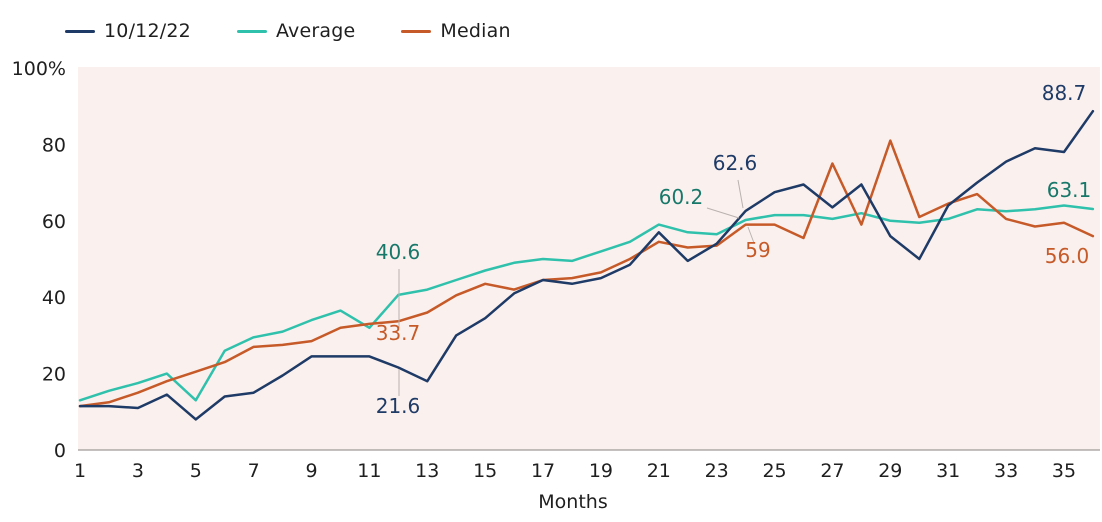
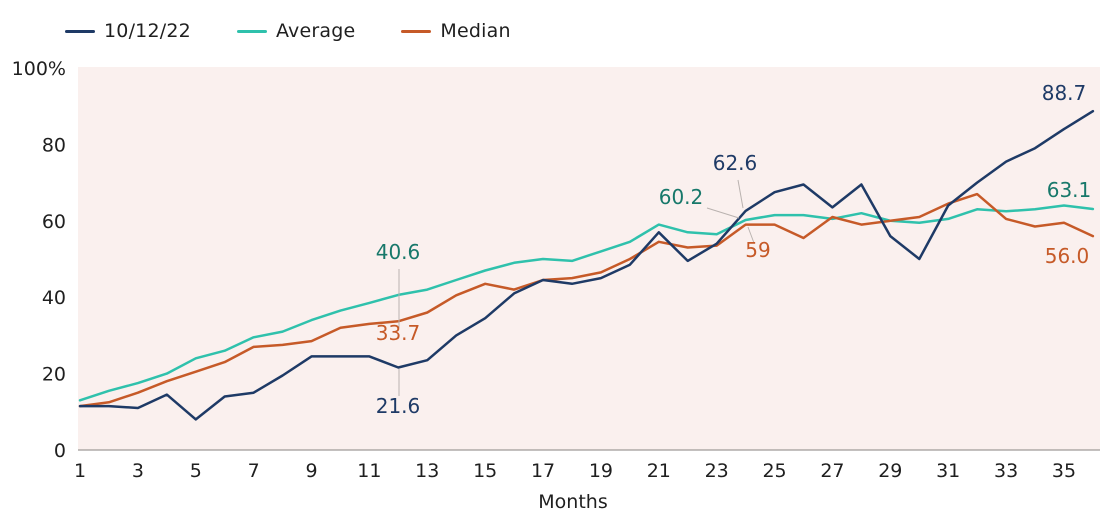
Average/5: 13% -> 24%
Average/11: 32% -> 38%
10/12/22/13: 18% -> 24%
Median/27: 75% -> 61%
Median/29: 81% -> 60%
10/12/22/35: 78% -> 84%
